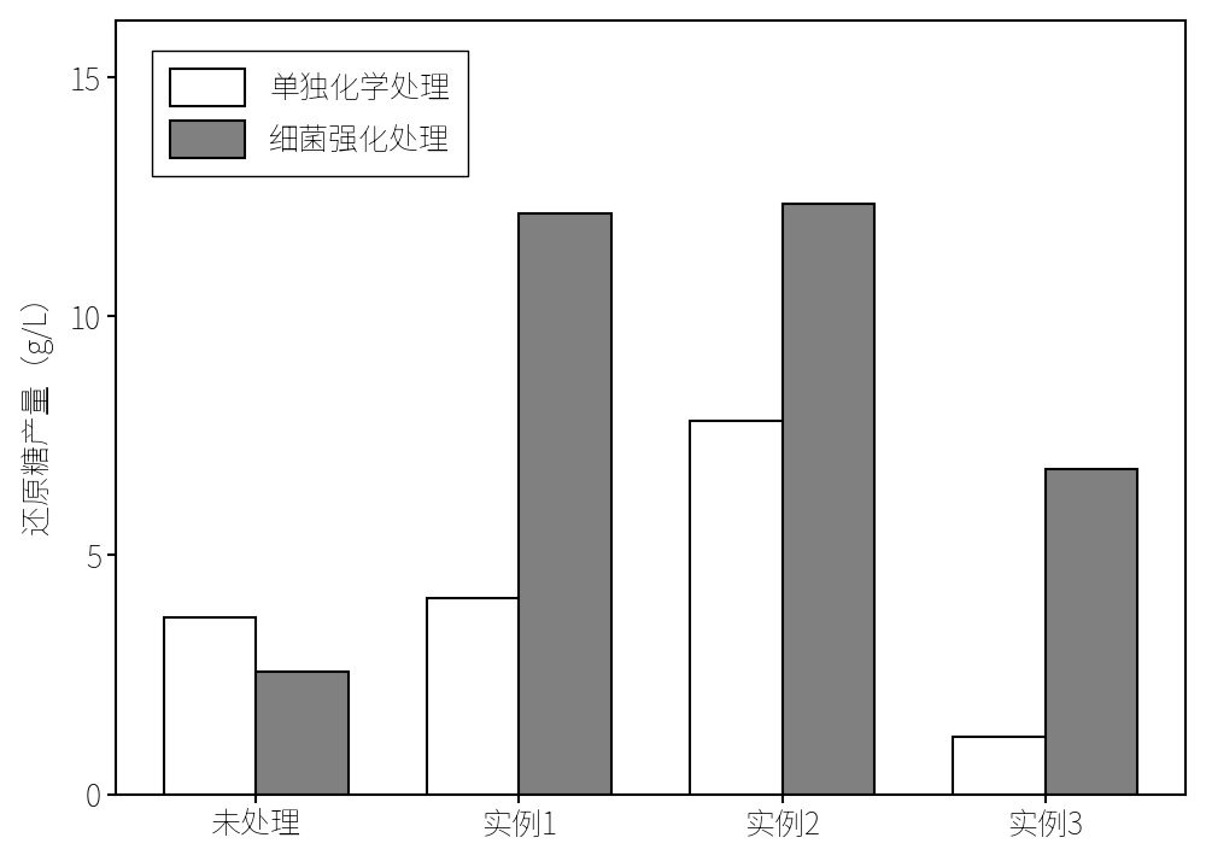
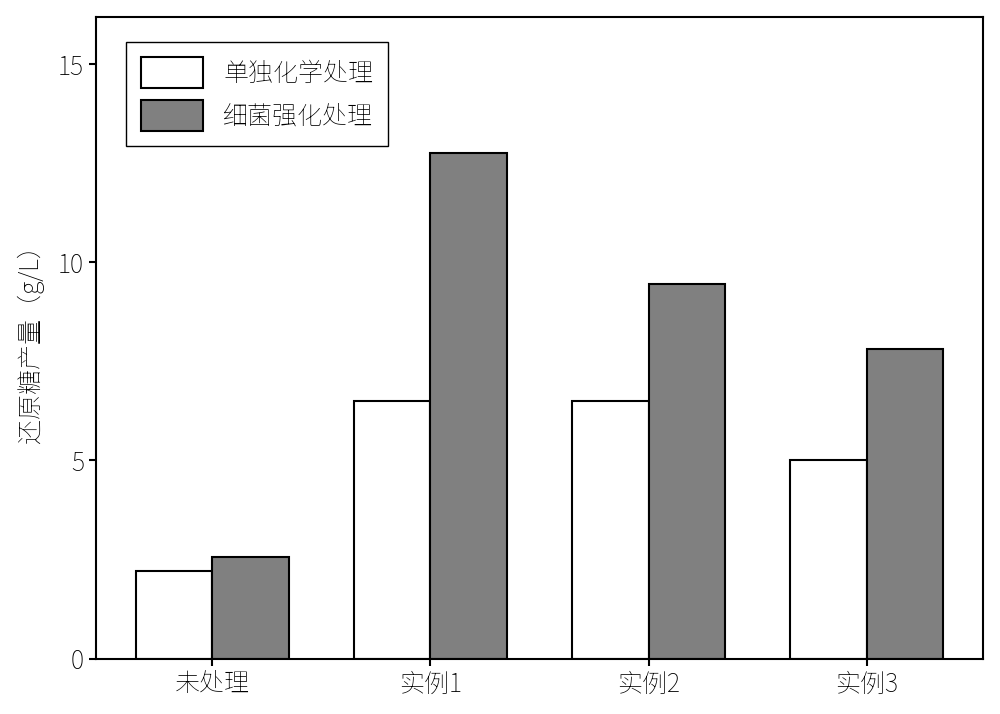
单独化学处理/未处理: 3.7 -> 2.2
单独化学处理/实例1: 4.1 -> 6.5
细菌强化处理/实例1: 12.15 -> 12.75
单独化学处理/实例2: 7.8 -> 6.5
细菌强化处理/实例2: 12.35 -> 9.45
单独化学处理/实例3: 1.2 -> 5.0
细菌强化处理/实例3: 6.80 -> 7.80
